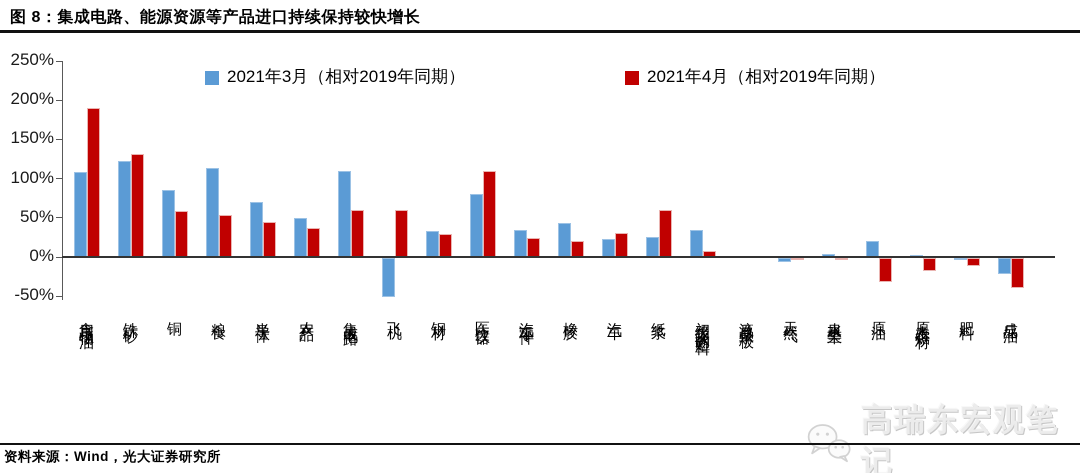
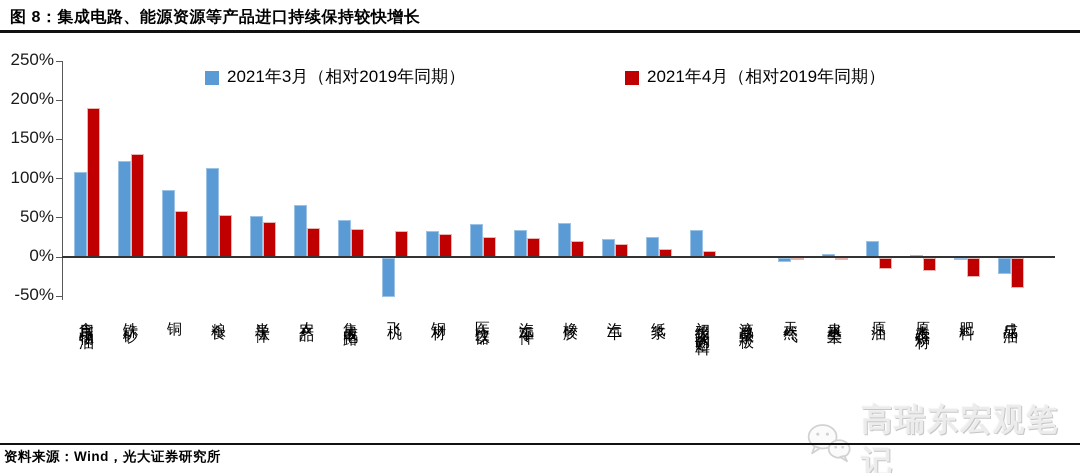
2021年3月（相对2019年同期）/半导体: 70% -> 50%
2021年3月（相对2019年同期）/农产品: 50% -> 70%
2021年3月（相对2019年同期）/集成电路: 110% -> 50%
2021年4月（相对2019年同期）/集成电路: 60% -> 40%
2021年4月（相对2019年同期）/飞机: 60% -> 30%
2021年3月（相对2019年同期）/医疗仪器: 80% -> 40%
2021年4月（相对2019年同期）/医疗仪器: 110% -> 20%
2021年4月（相对2019年同期）/汽车: 30% -> 20%
2021年4月（相对2019年同期）/纸浆: 60% -> 10%
2021年4月（相对2019年同期）/原油: -30% -> -10%
2021年4月（相对2019年同期）/肥料: -10% -> -20%
